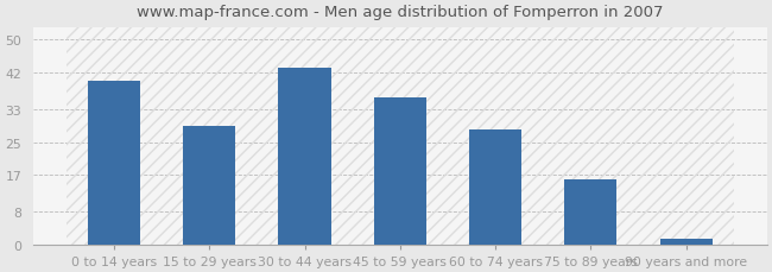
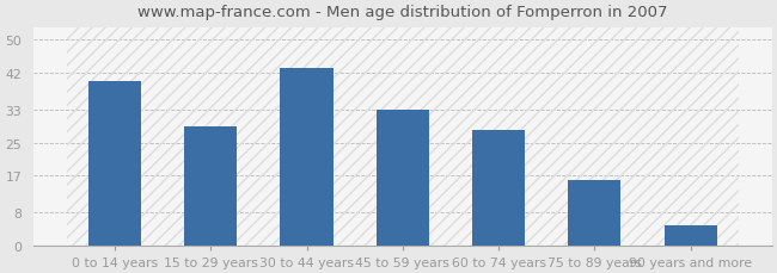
45 to 59 years: 36.0 -> 33.0
90 years and more: 1.5 -> 5.0
